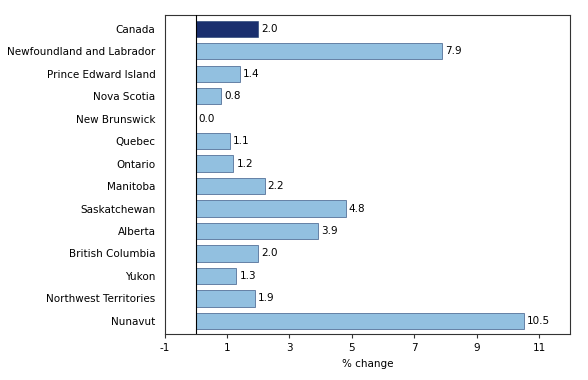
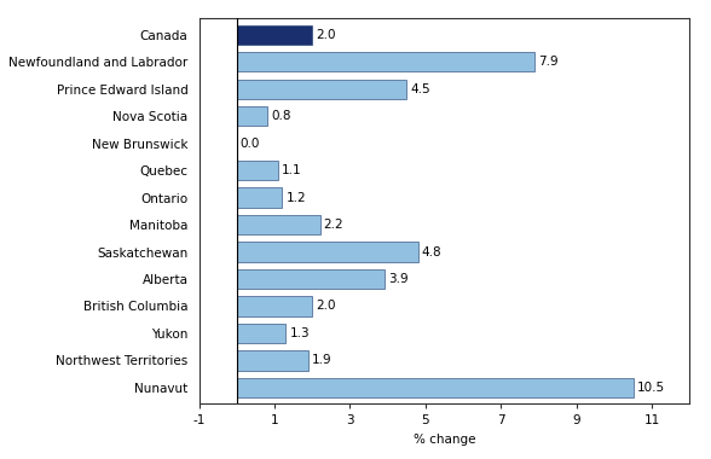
Prince Edward Island: 1.4 -> 4.5
